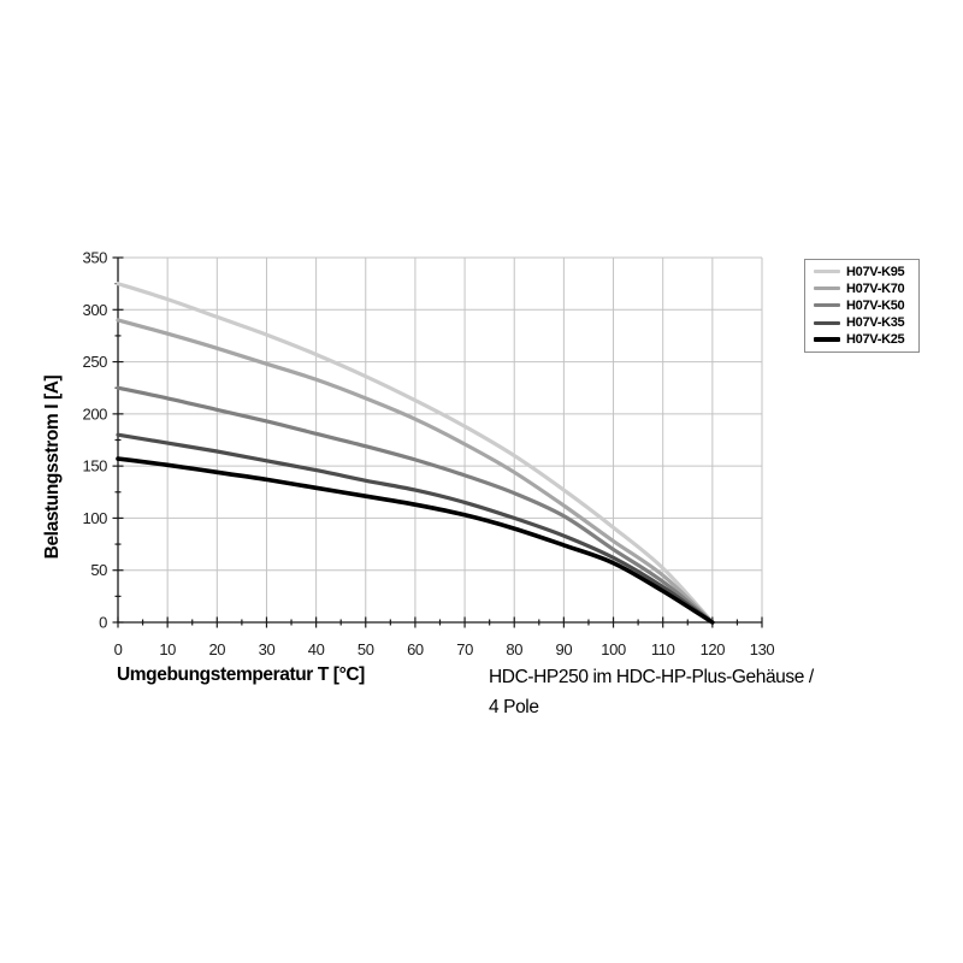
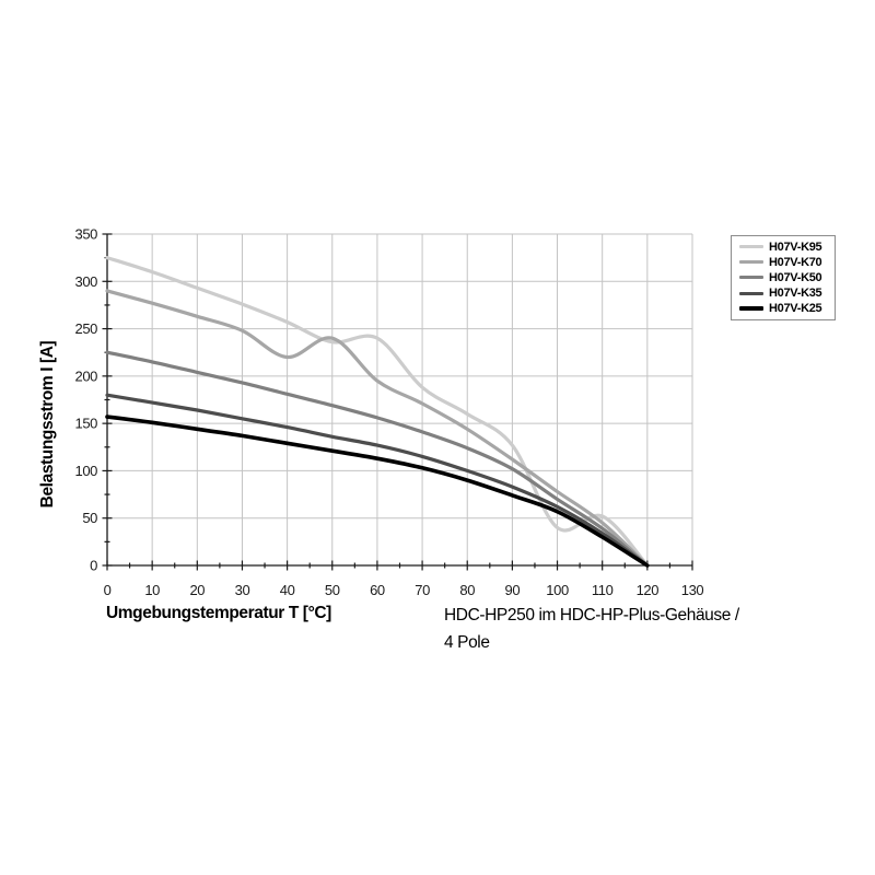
H07V-K70/40: 230 -> 220
H07V-K70/50: 220 -> 240
H07V-K95/60: 210 -> 240
H07V-K95/100: 90 -> 40
